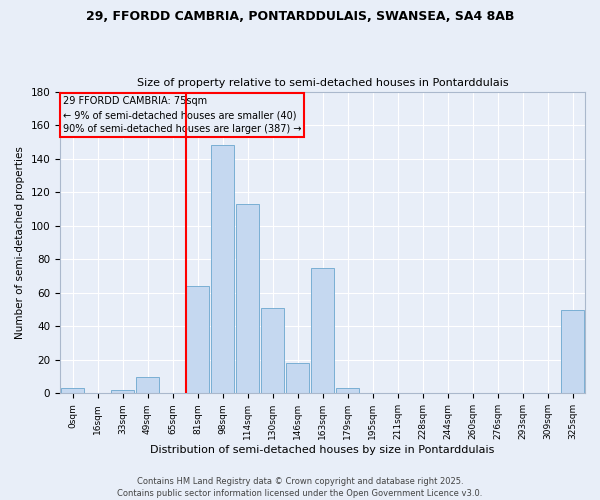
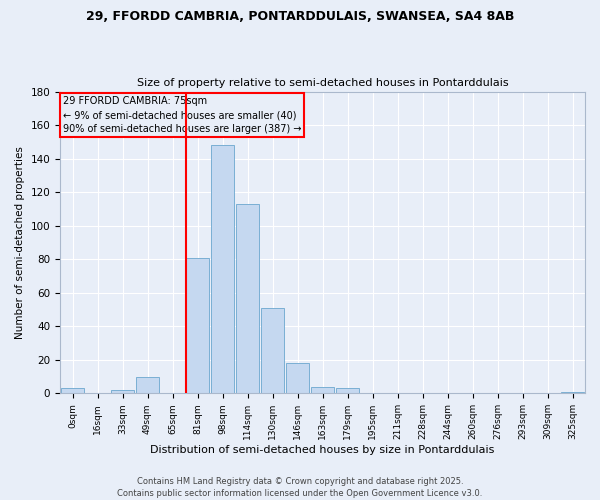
81sqm: 64 -> 81
163sqm: 75 -> 4
325sqm: 50 -> 1
